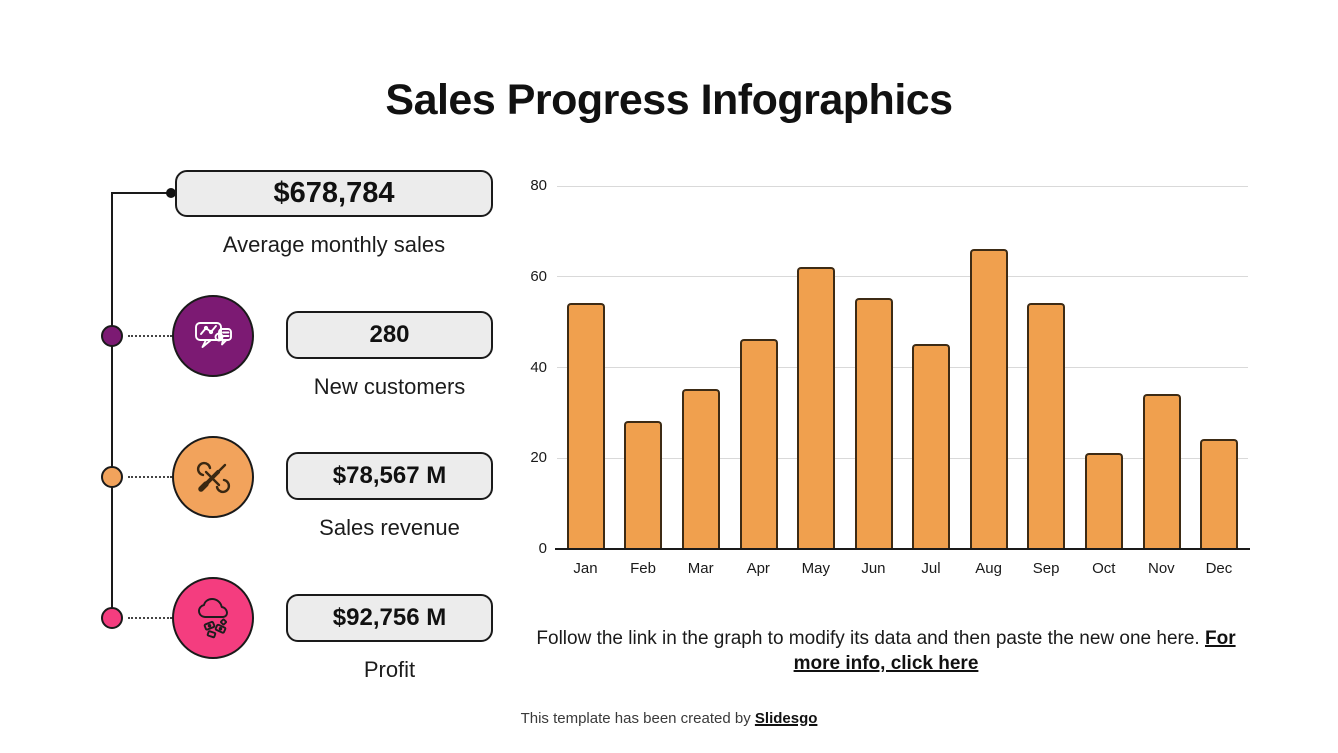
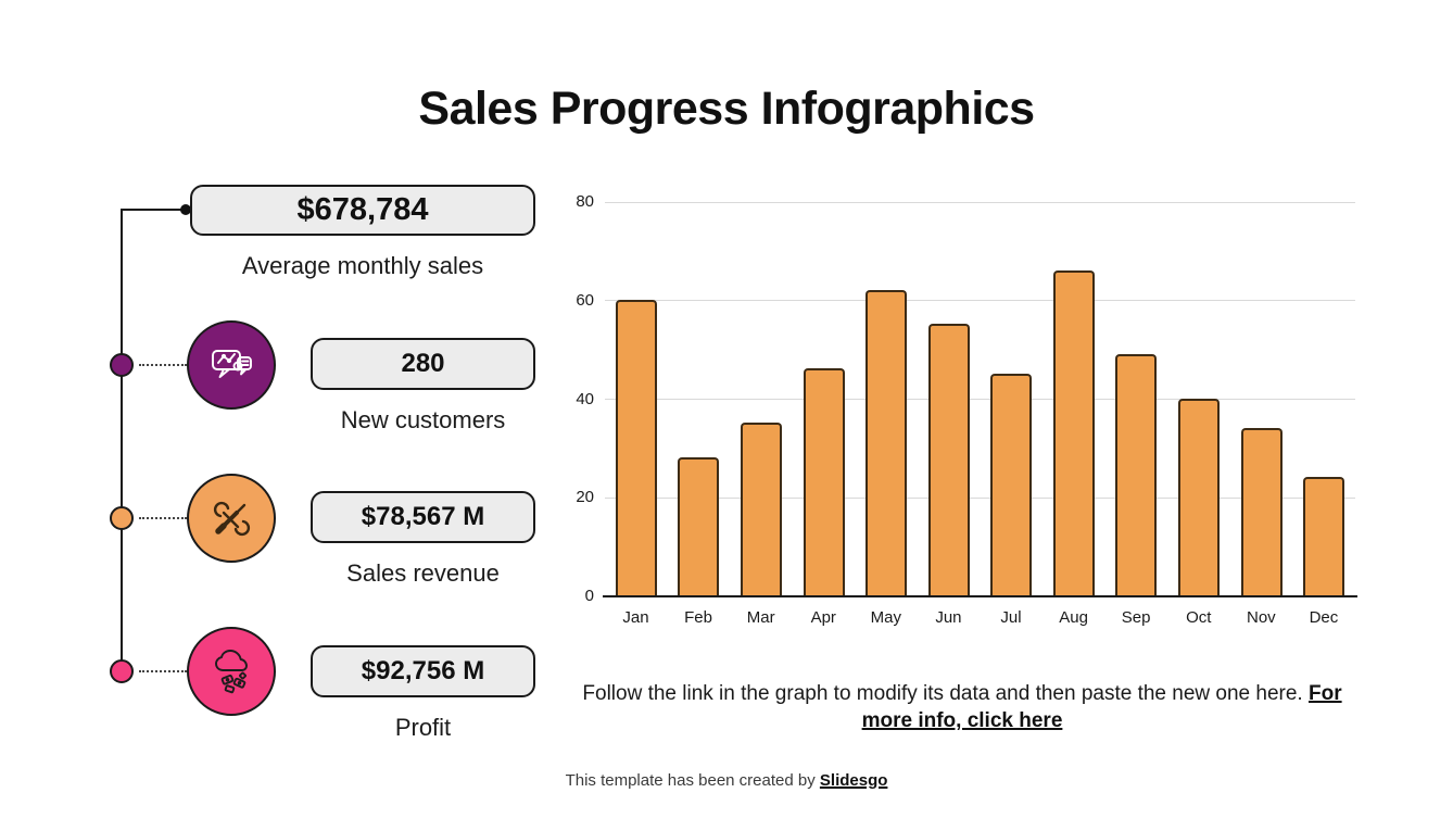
Jan: 54 -> 60
Sep: 54 -> 49
Oct: 21 -> 40
